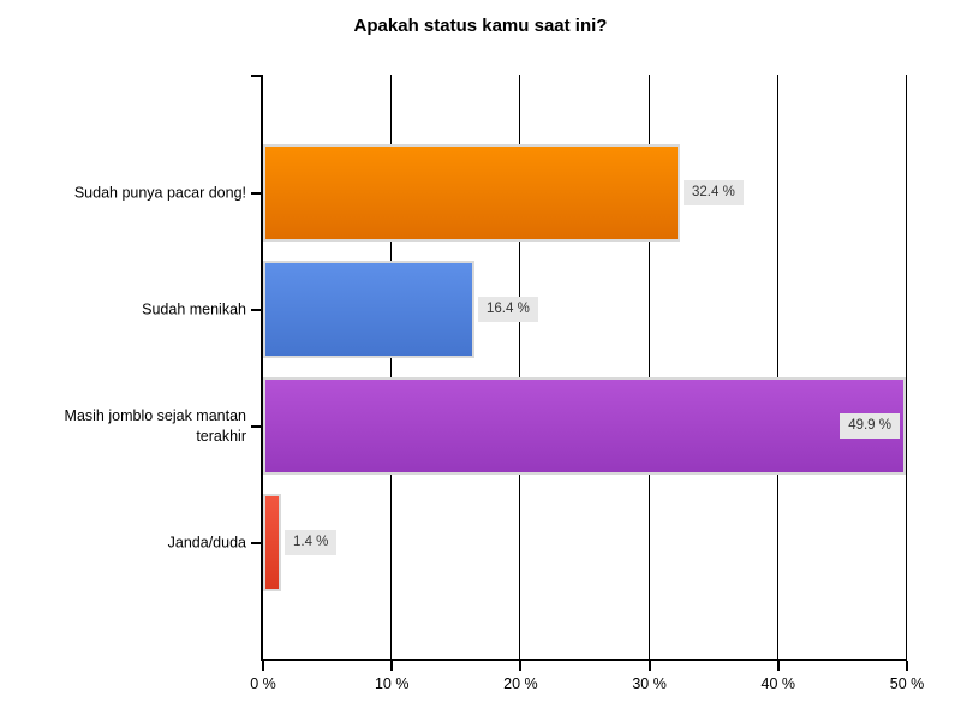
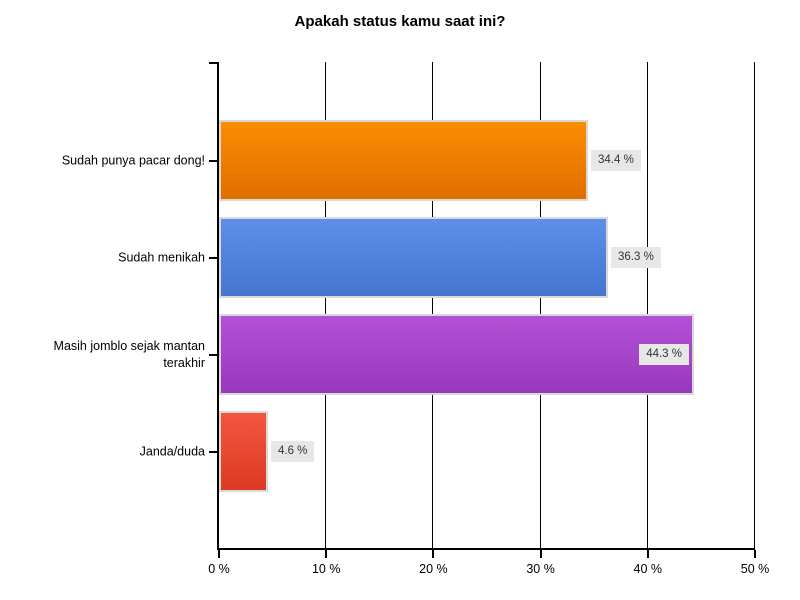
Sudah punya pacar dong!: 32.4 -> 34.4
Sudah menikah: 16.4 -> 36.3
Masih jomblo sejak mantan terakhir: 49.9 -> 44.3
Janda/duda: 1.4 -> 4.6
